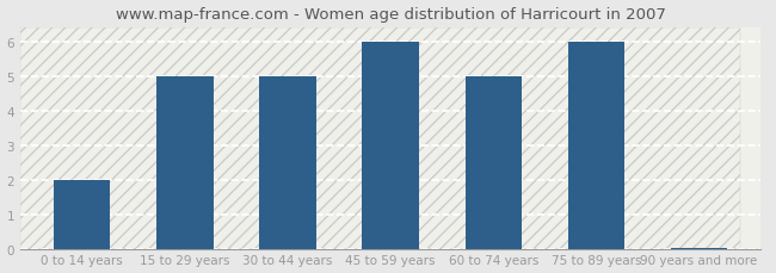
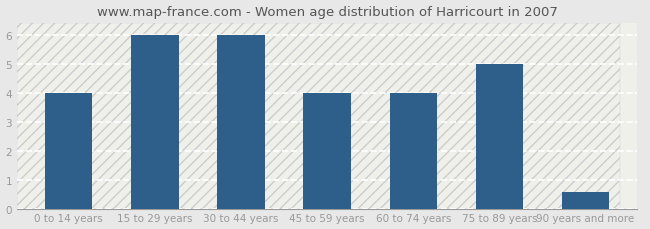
0 to 14 years: 2.00 -> 4.00
15 to 29 years: 5.00 -> 6.00
30 to 44 years: 5.00 -> 6.00
45 to 59 years: 6.00 -> 4.00
60 to 74 years: 5.00 -> 4.00
75 to 89 years: 6.00 -> 5.00
90 years and more: 0.05 -> 0.60
